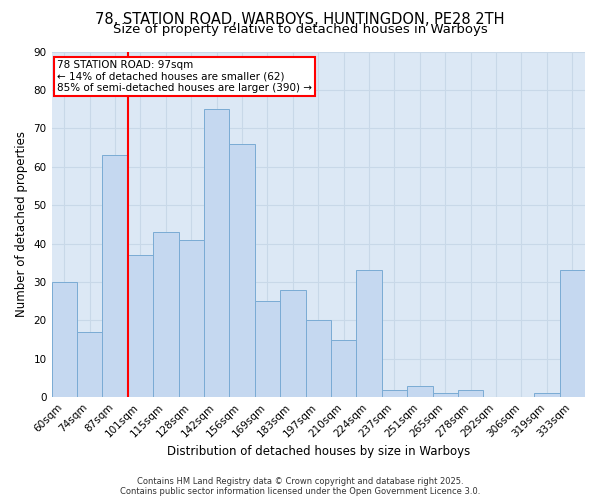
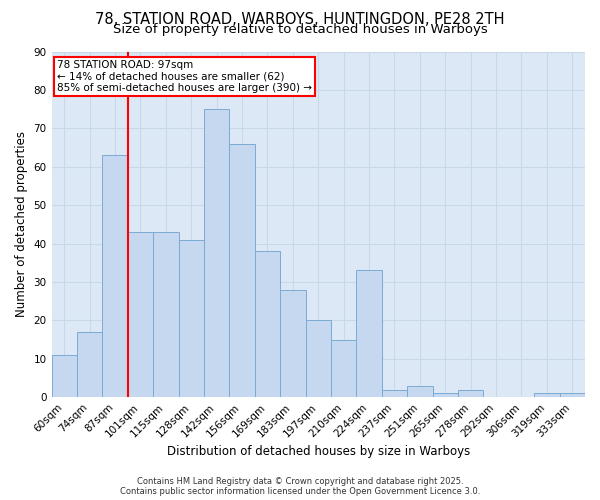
60sqm: 30 -> 11
101sqm: 37 -> 43
169sqm: 25 -> 38
333sqm: 33 -> 1
